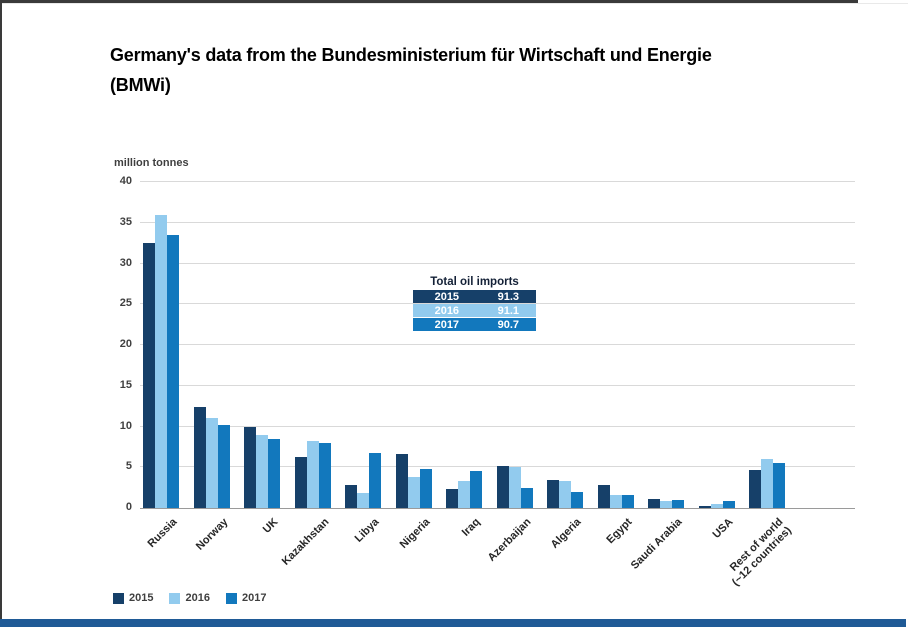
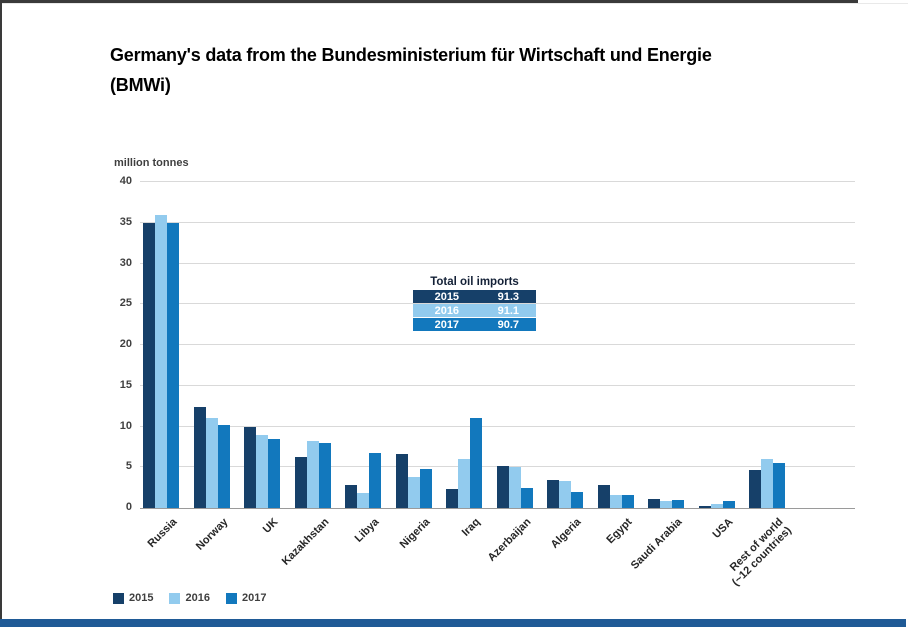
2015/Russia: 32 -> 35
2017/Russia: 34 -> 35
2016/Iraq: 3 -> 6
2017/Iraq: 5 -> 11
